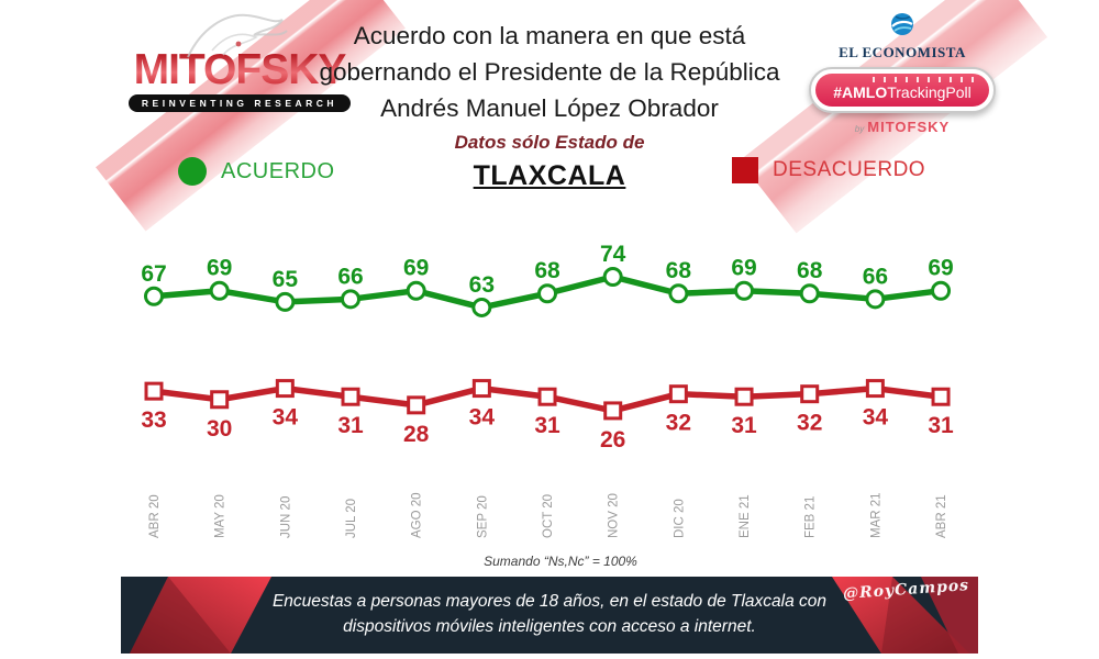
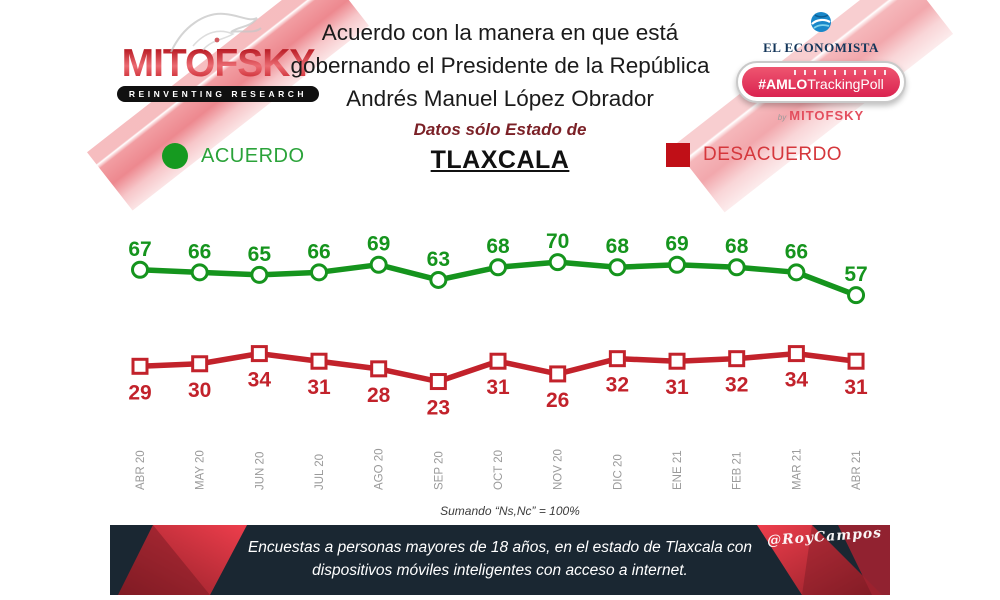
DESACUERDO/ABR 20: 33 -> 29
ACUERDO/MAY 20: 69 -> 66
DESACUERDO/SEP 20: 34 -> 23
ACUERDO/NOV 20: 74 -> 70
ACUERDO/ABR 21: 69 -> 57
